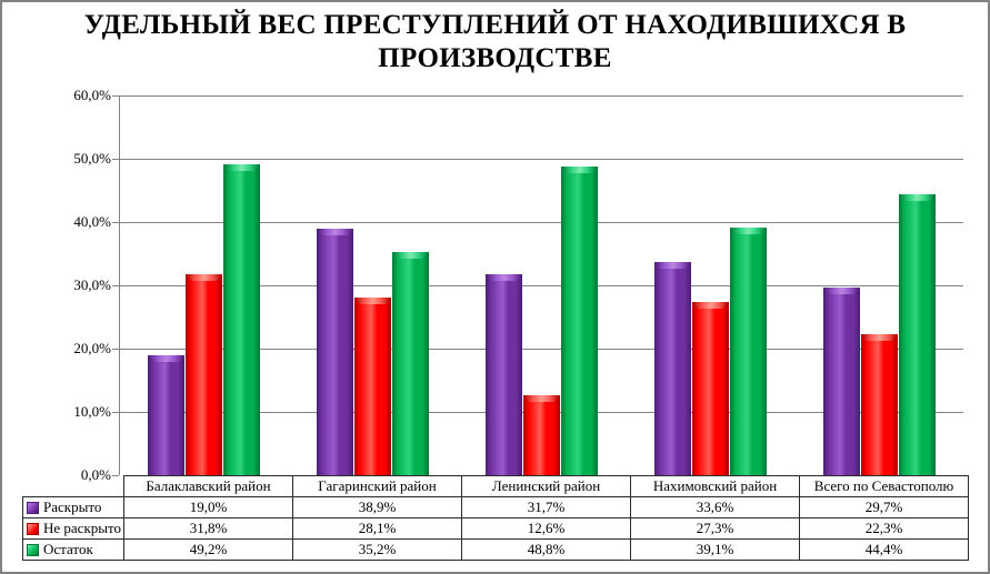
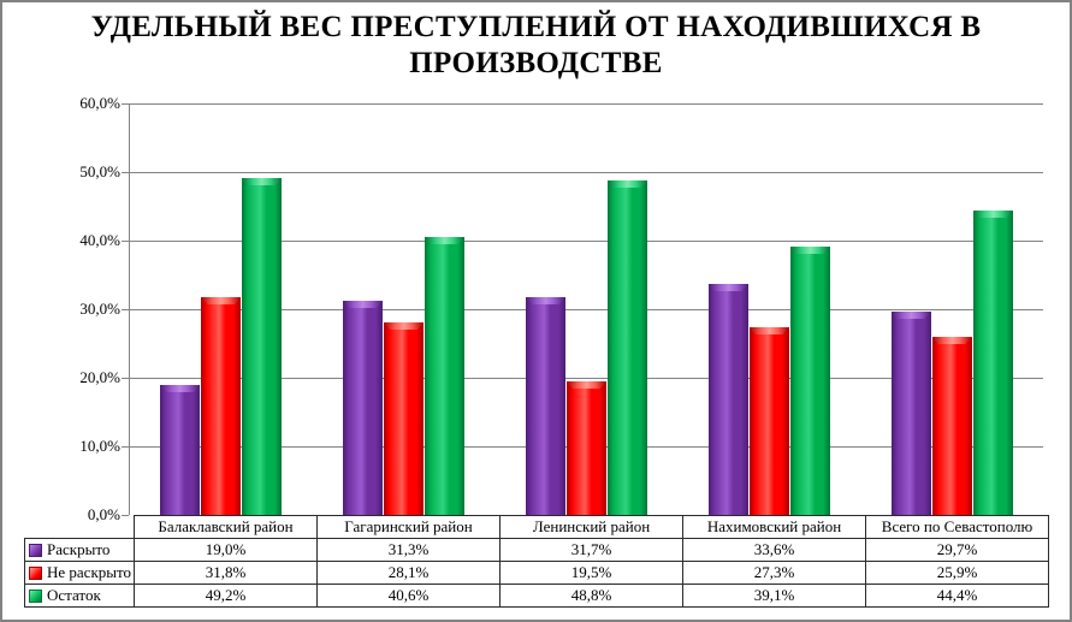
Раскрыто/Гагаринский район: 38,9% -> 31,3%
Остаток/Гагаринский район: 35,2% -> 40,6%
Не раскрыто/Ленинский район: 12,6% -> 19,5%
Не раскрыто/Всего по Севастополю: 22,3% -> 25,9%
